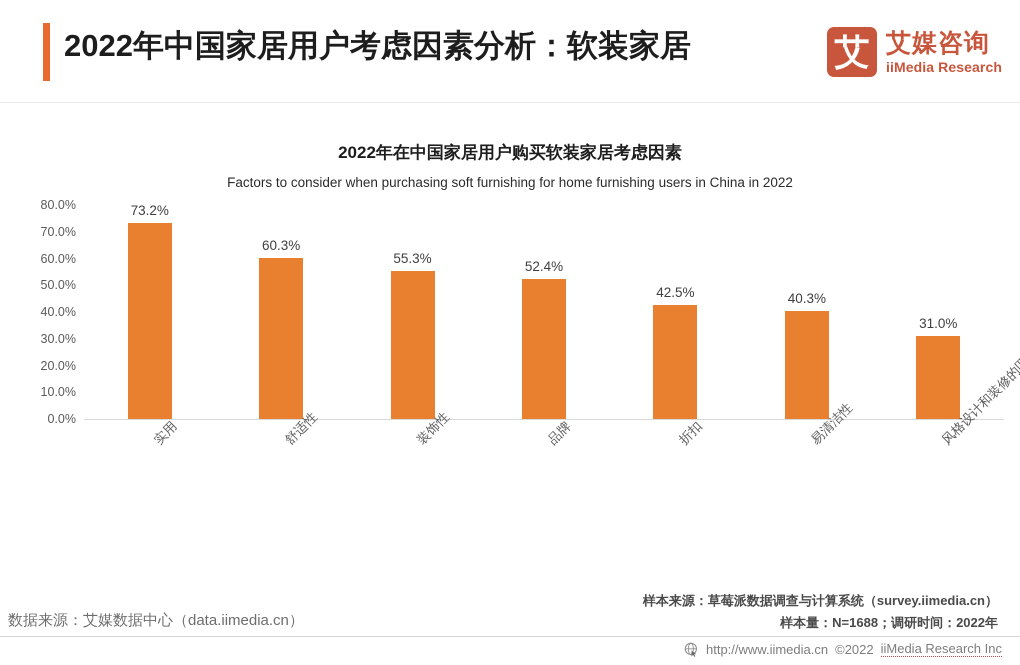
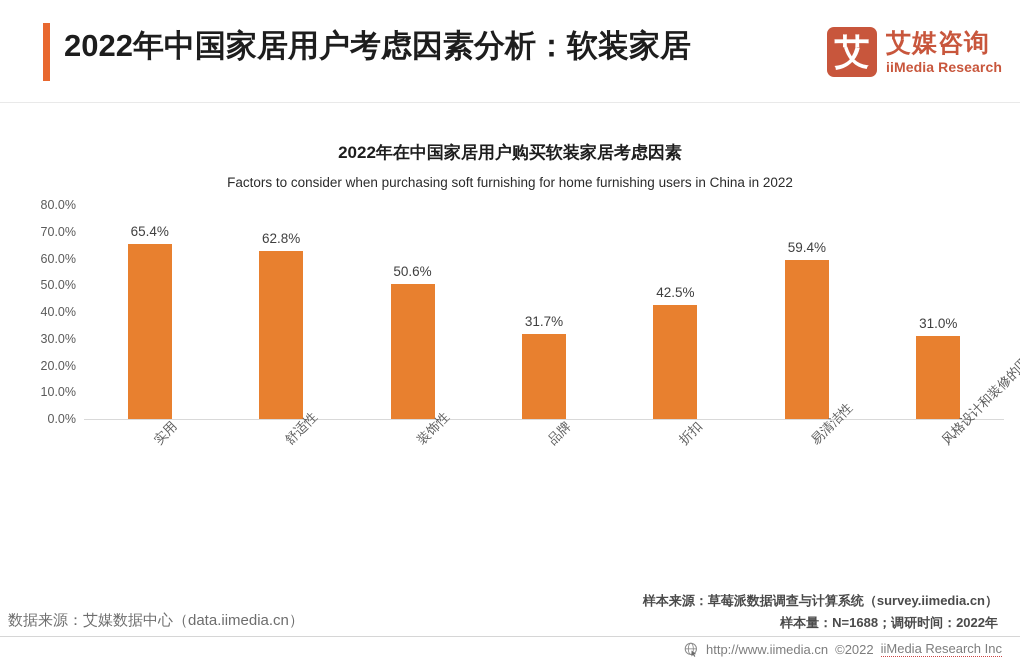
实用: 73.2% -> 65.4%
舒适性: 60.3% -> 62.8%
装饰性: 55.3% -> 50.6%
品牌: 52.4% -> 31.7%
易清洁性: 40.3% -> 59.4%
